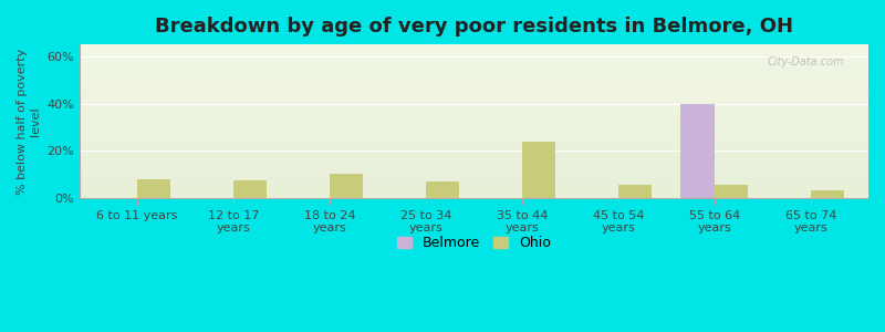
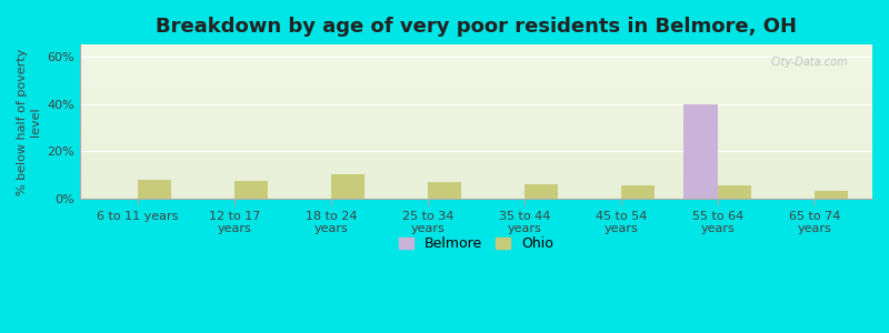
Ohio/35 to 44 years: 24.0% -> 6.0%
